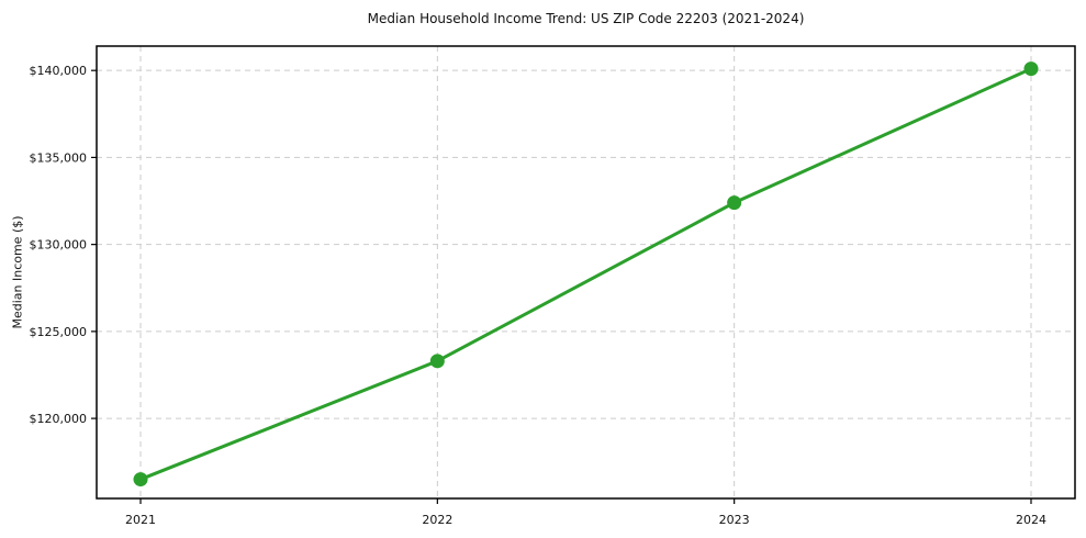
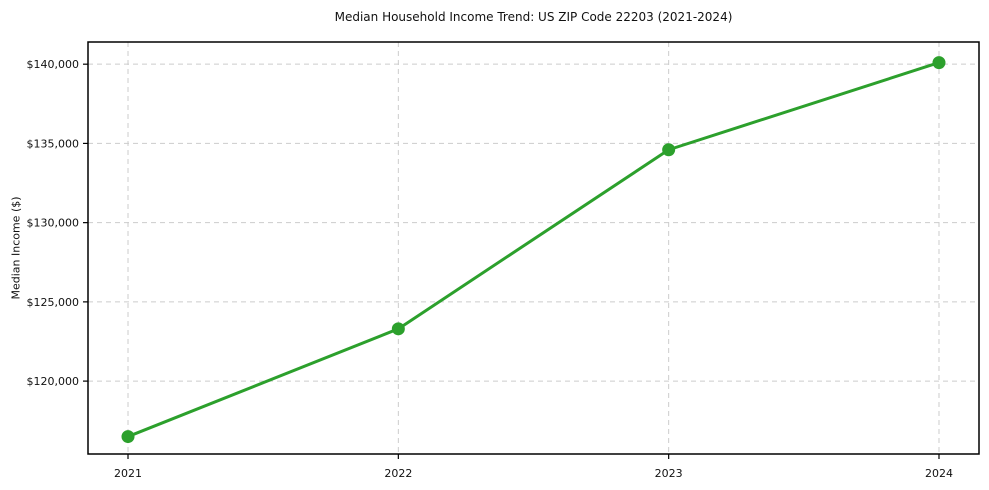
2023: $132400 -> $134600
